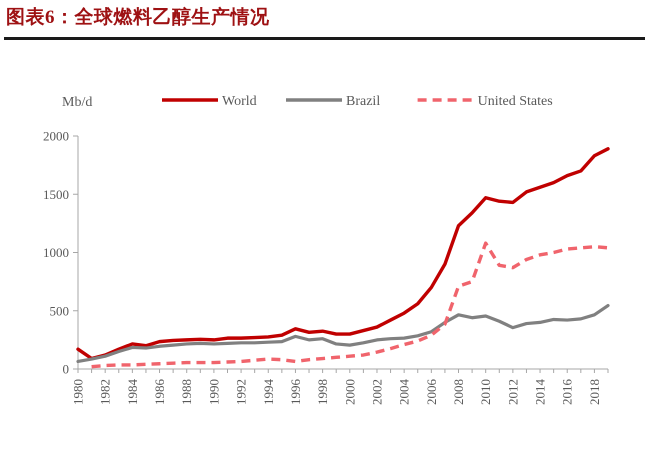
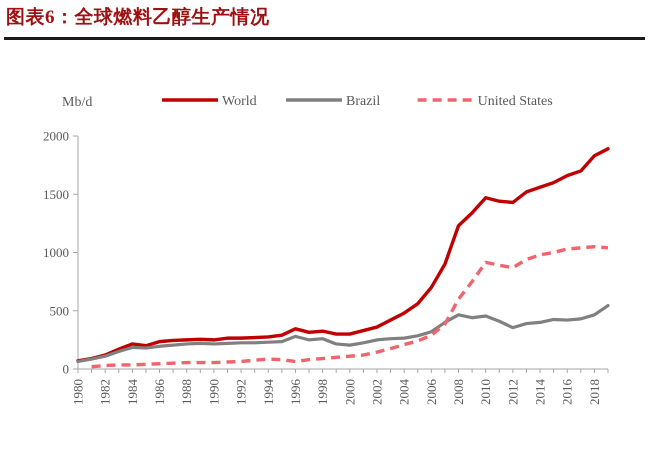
World/1980: 170 -> 70
United States/2008: 710 -> 600
United States/2010: 1080 -> 920
